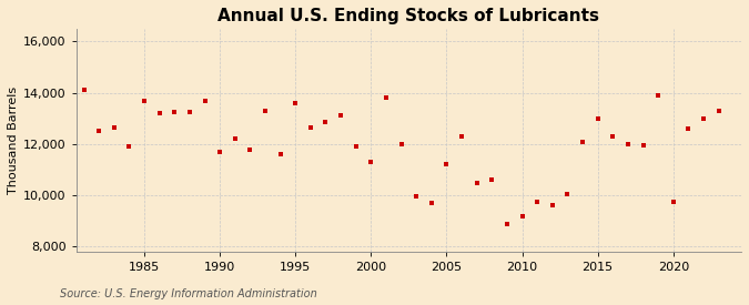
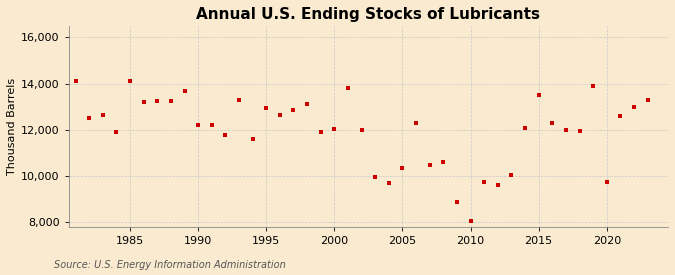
1985: 13,700 -> 14,100
1990: 11,700 -> 12,200
1995: 13,600 -> 12,950
2000: 11,300 -> 12,050
2005: 11,200 -> 10,350
2010: 9,200 -> 8,050
2015: 13,000 -> 13,500
